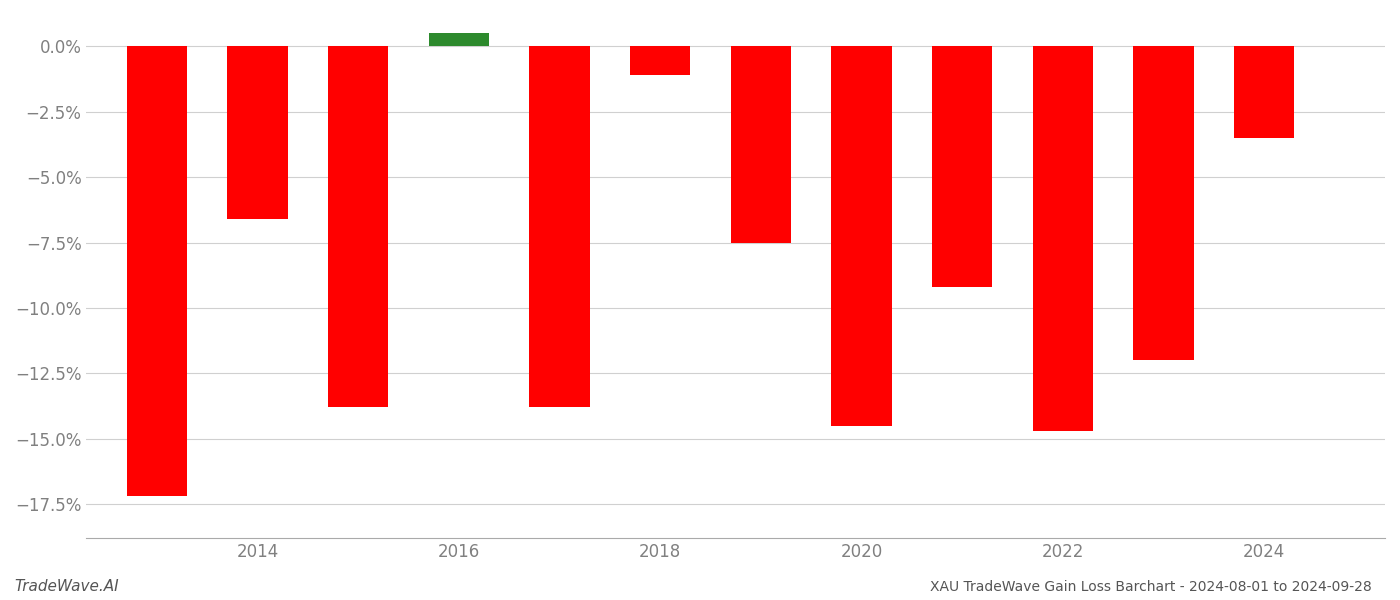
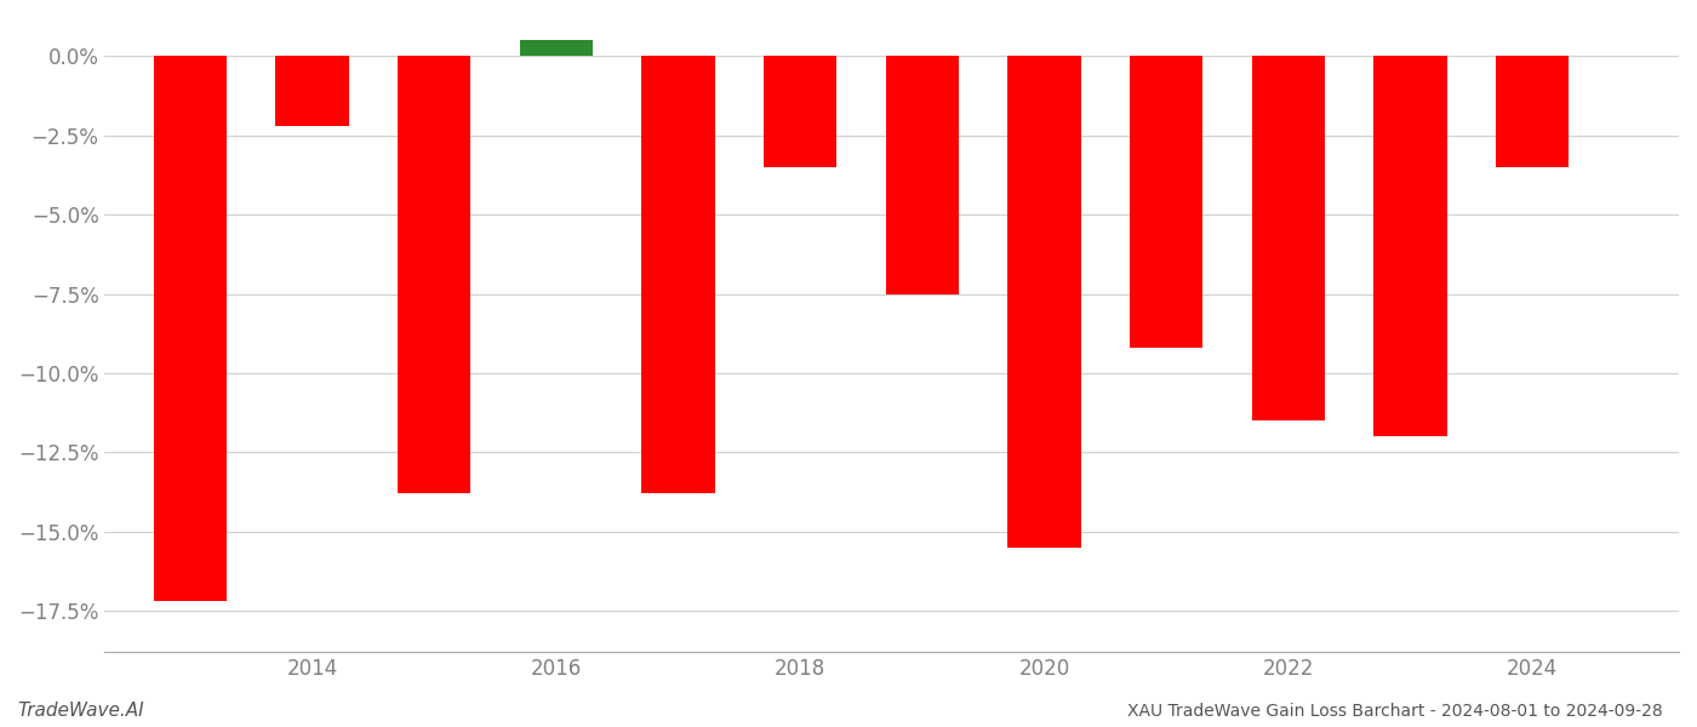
2014: -6.6% -> -2.2%
2018: -1.1% -> -3.5%
2020: -14.5% -> -15.5%
2022: -14.7% -> -11.5%
